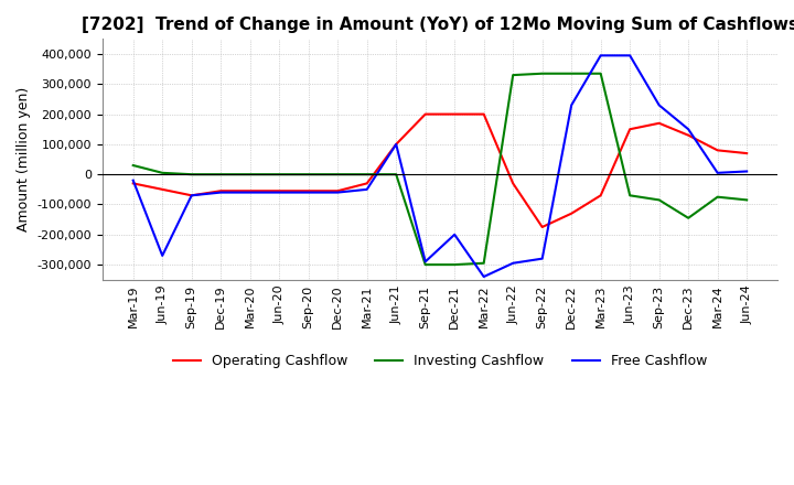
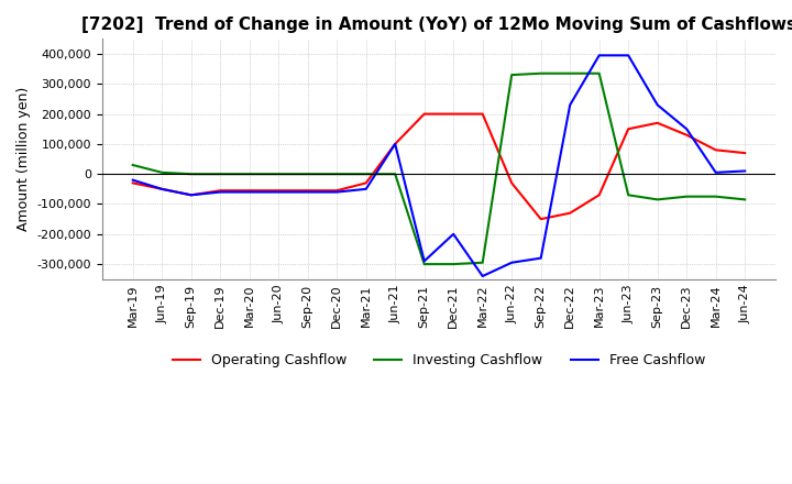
Free Cashflow/Jun-19: -270,000 -> -50,000
Operating Cashflow/Sep-22: -175,000 -> -150,000
Investing Cashflow/Dec-23: -145,000 -> -75,000
